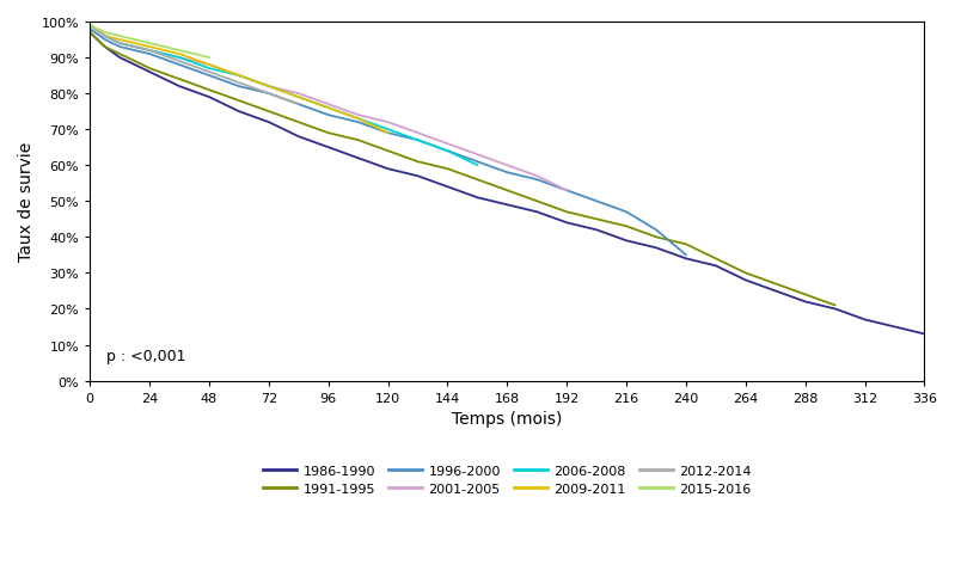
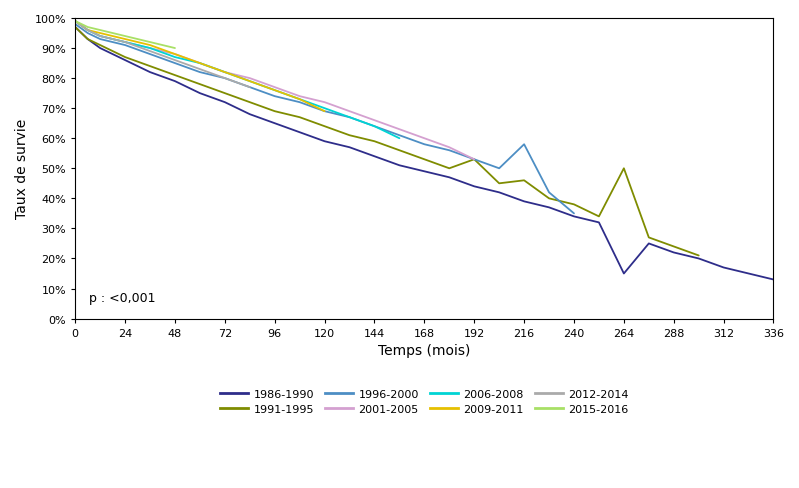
1991-1995/192: 47% -> 53%
1991-1995/216: 43% -> 46%
1996-2000/216: 47% -> 58%
1986-1990/264: 28% -> 15%
1991-1995/264: 30% -> 50%
